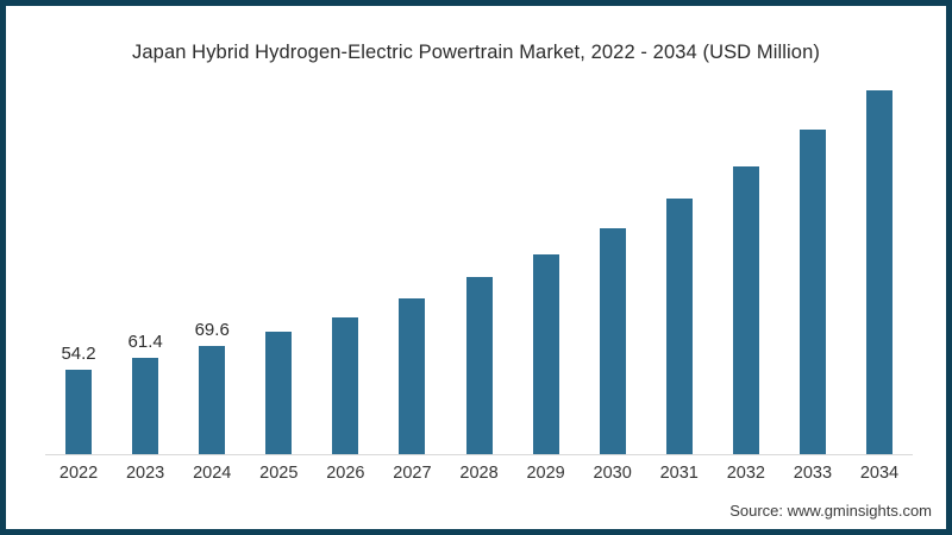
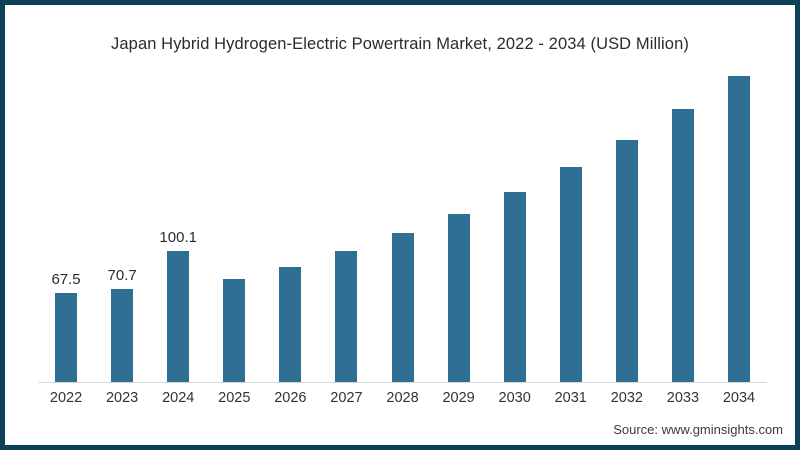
2022: 54.2 -> 67.5
2023: 61.4 -> 70.7
2024: 69.6 -> 100.1
